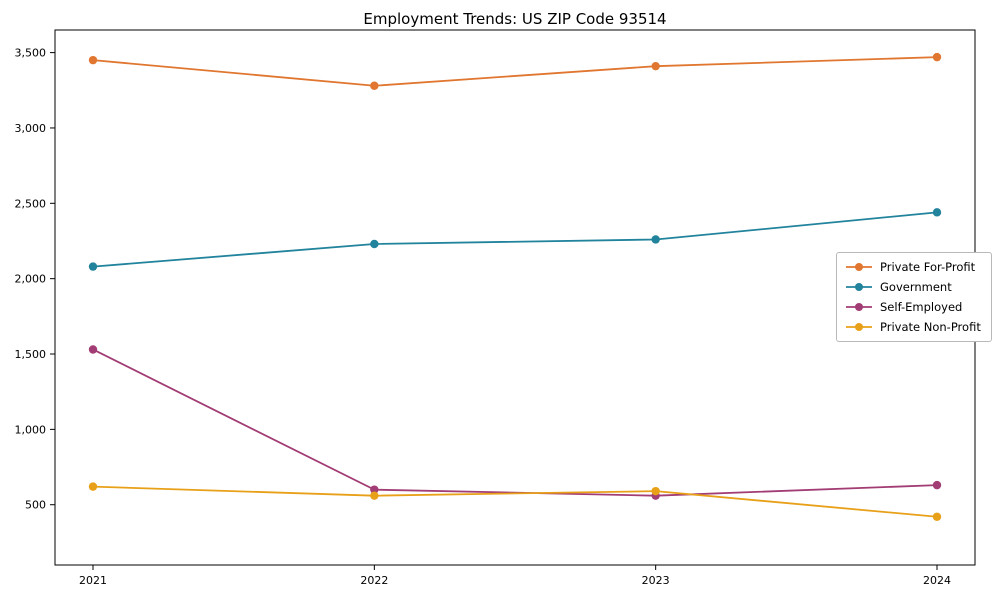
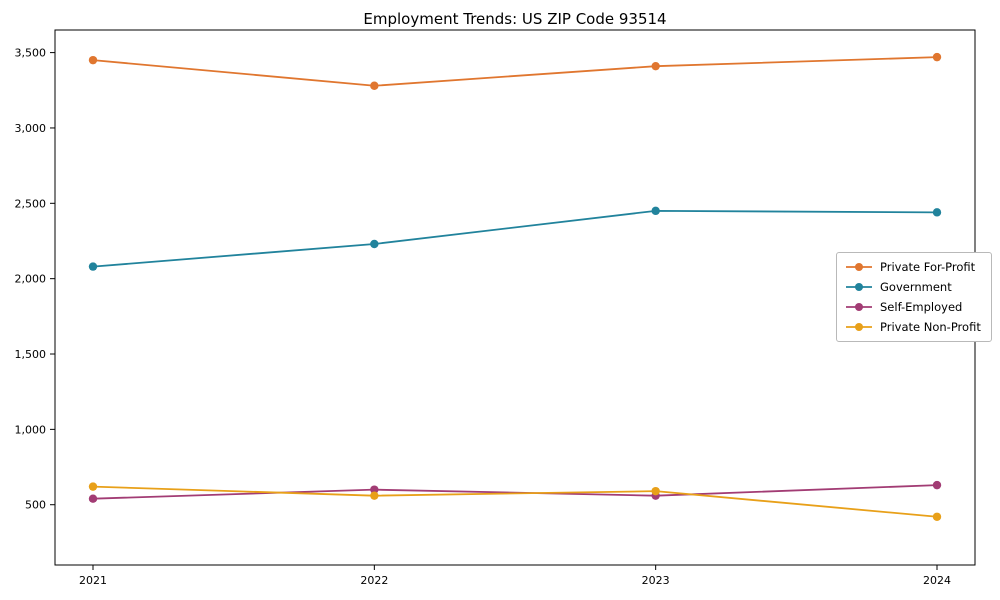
Self-Employed/2021: 1530 -> 540
Government/2023: 2260 -> 2450
